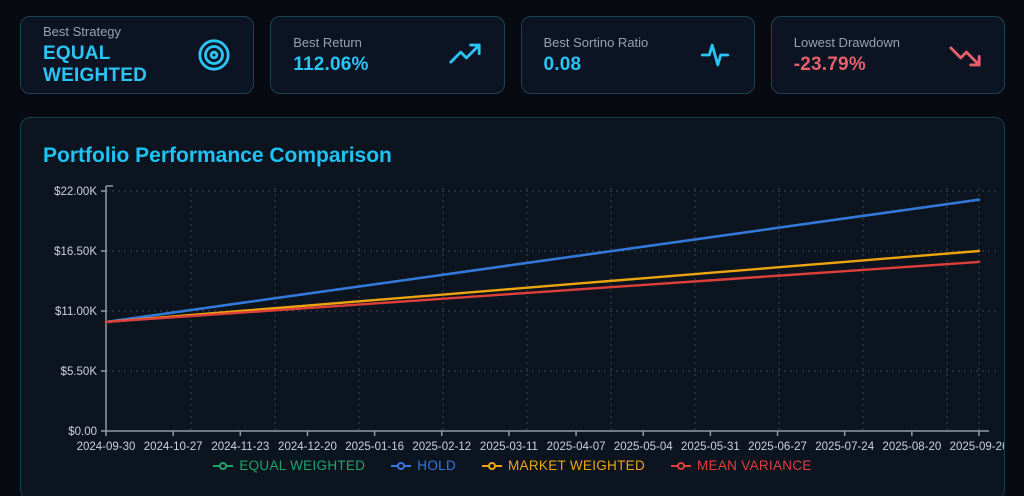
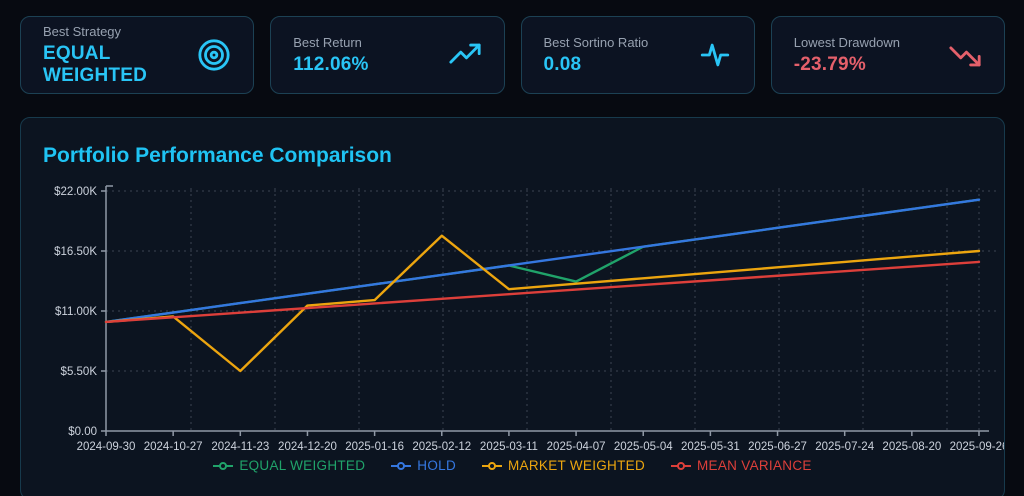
MARKET WEIGHTED/2024-11-23: $11.0K -> $5.5K
MARKET WEIGHTED/2025-02-12: $12.5K -> $17.9K
EQUAL WEIGHTED/2025-04-07: $16.0K -> $13.7K
